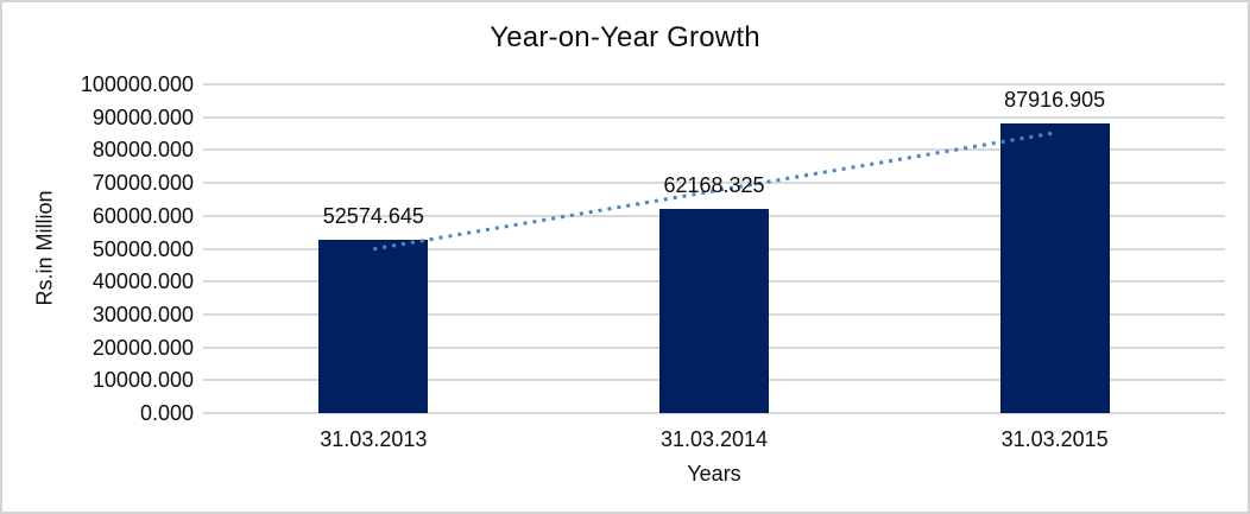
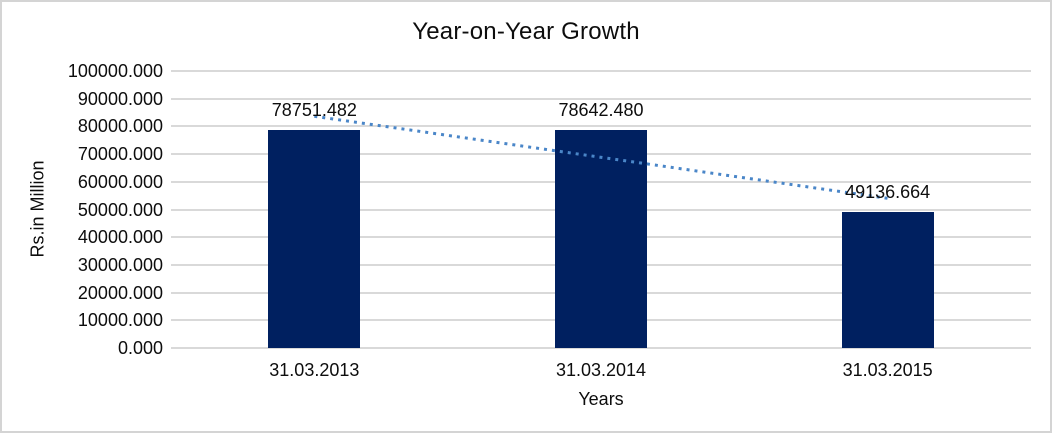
31.03.2013: 52574.645 -> 78751.482
31.03.2014: 62168.325 -> 78642.480
31.03.2015: 87916.905 -> 49136.664
